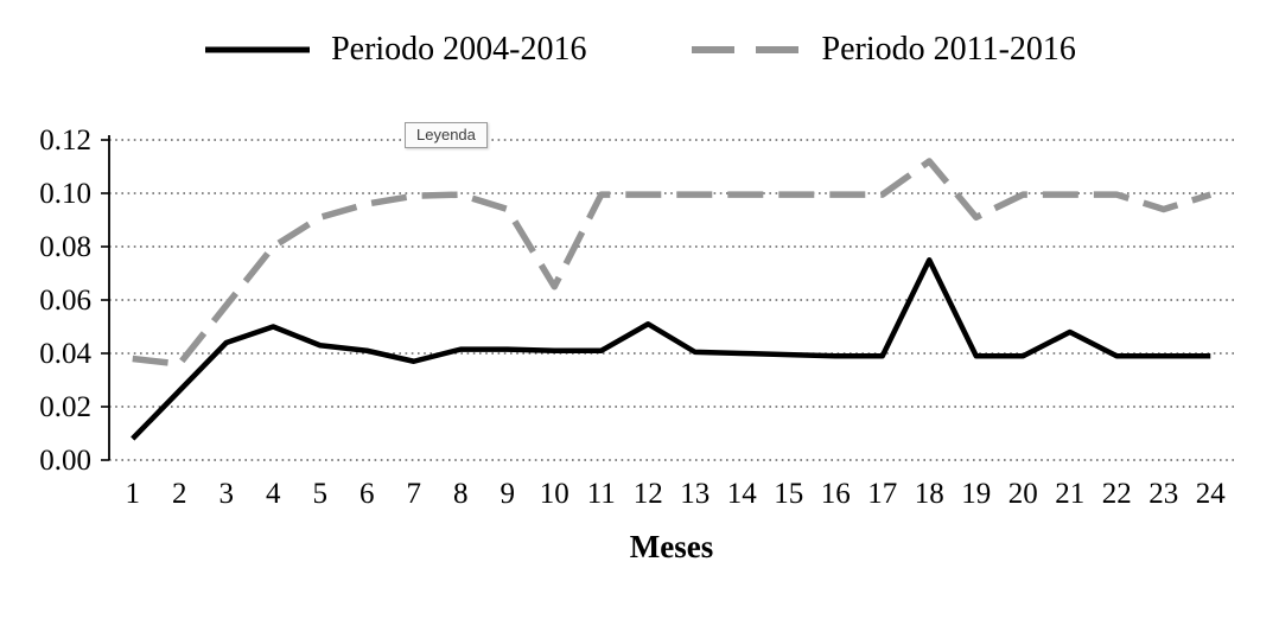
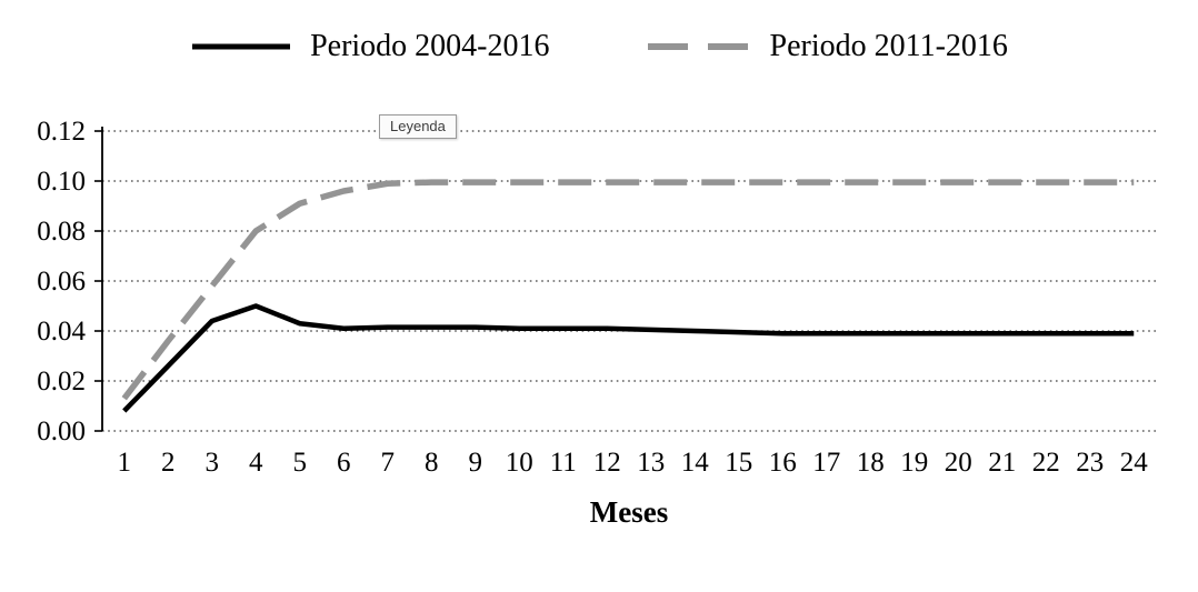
Periodo 2011-2016/1: 0.038 -> 0.013
Periodo 2004-2016/7: 0.037 -> 0.042
Periodo 2011-2016/9: 0.094 -> 0.100
Periodo 2011-2016/10: 0.065 -> 0.100
Periodo 2004-2016/12: 0.051 -> 0.041
Periodo 2004-2016/18: 0.075 -> 0.039
Periodo 2011-2016/18: 0.112 -> 0.100
Periodo 2011-2016/19: 0.091 -> 0.100
Periodo 2004-2016/21: 0.048 -> 0.039
Periodo 2011-2016/23: 0.094 -> 0.100
